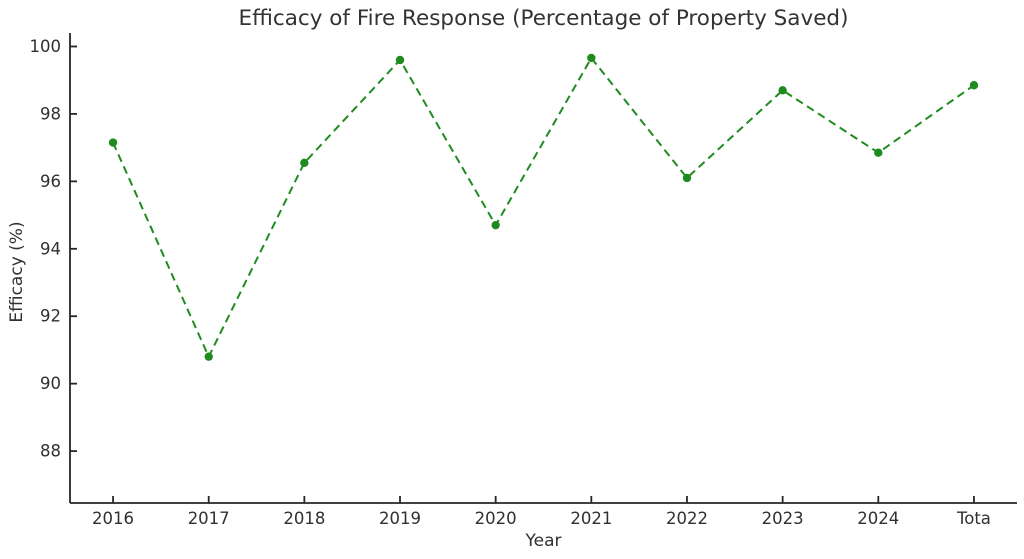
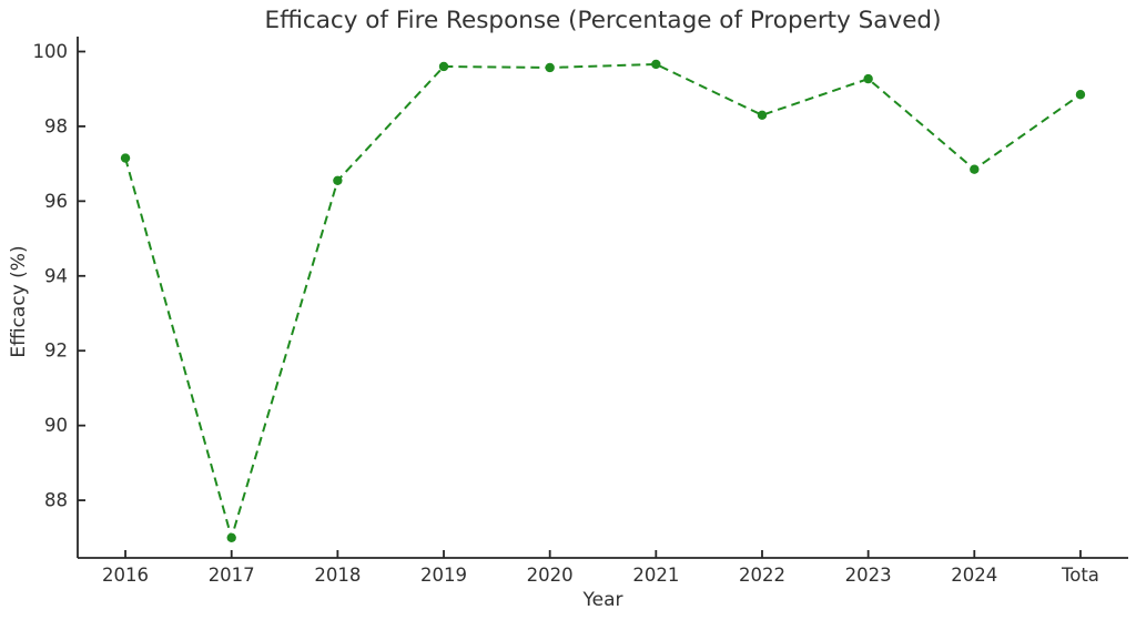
2017: 90.8 -> 87.0
2020: 94.7 -> 99.6
2022: 96.1 -> 98.3
2023: 98.7 -> 99.3
